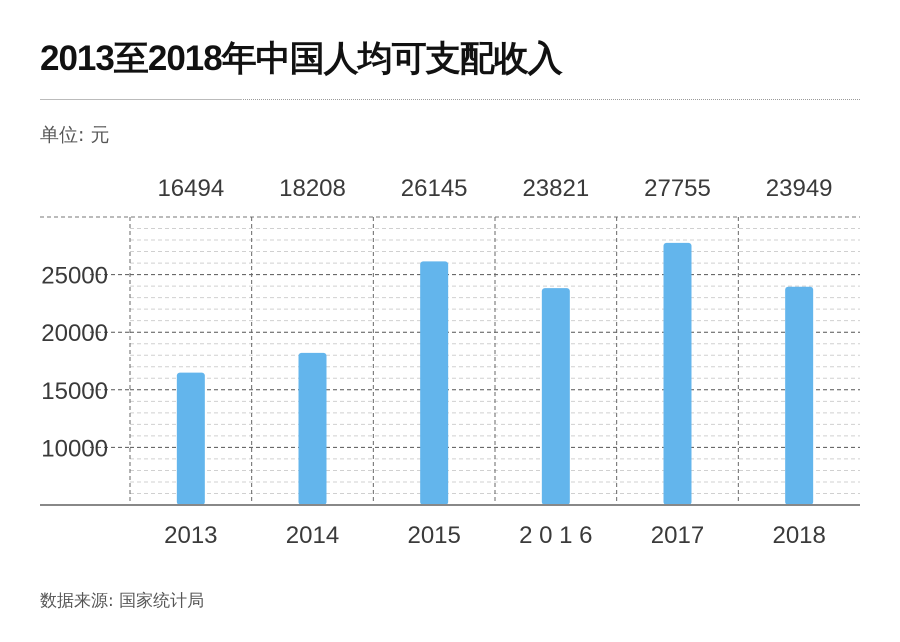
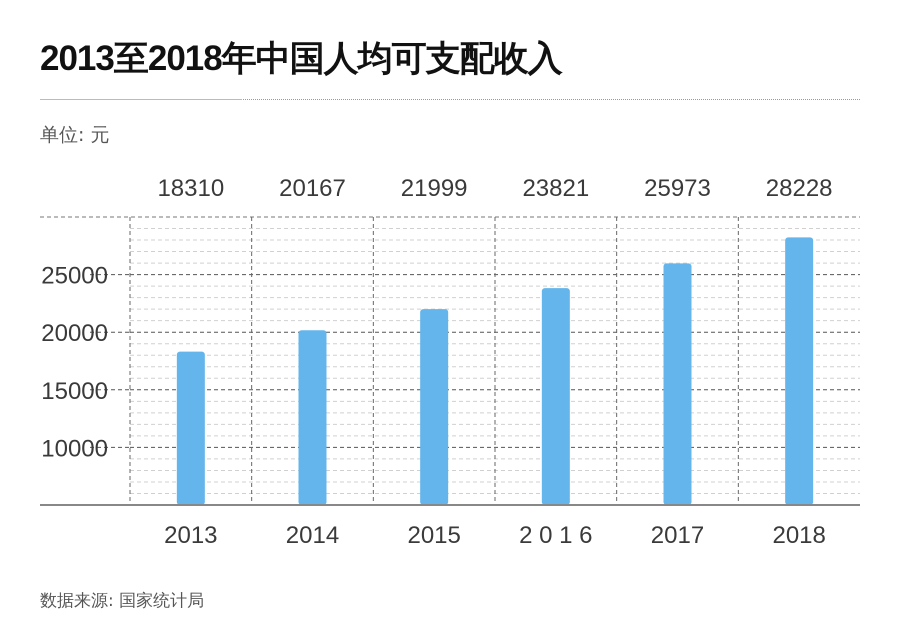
2013: 16494 -> 18310
2014: 18208 -> 20167
2015: 26145 -> 21999
2017: 27755 -> 25973
2018: 23949 -> 28228
